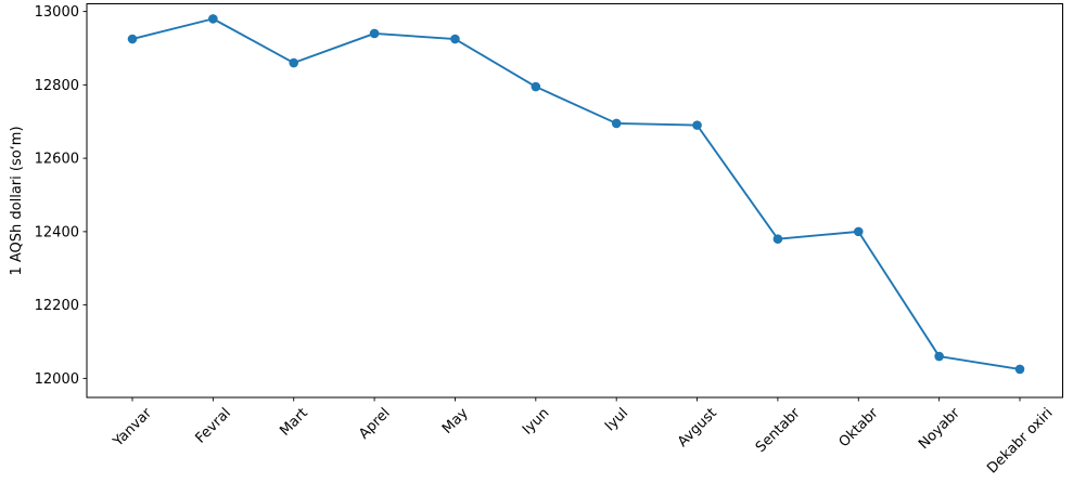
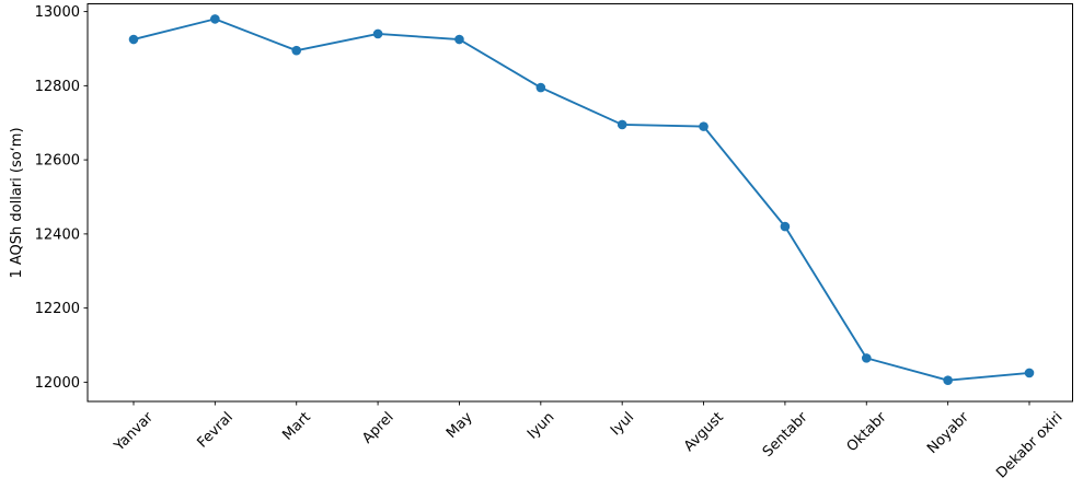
Mart: 12860 -> 12900
Sentabr: 12380 -> 12420
Oktabr: 12400 -> 12060
Noyabr: 12060 -> 12000
